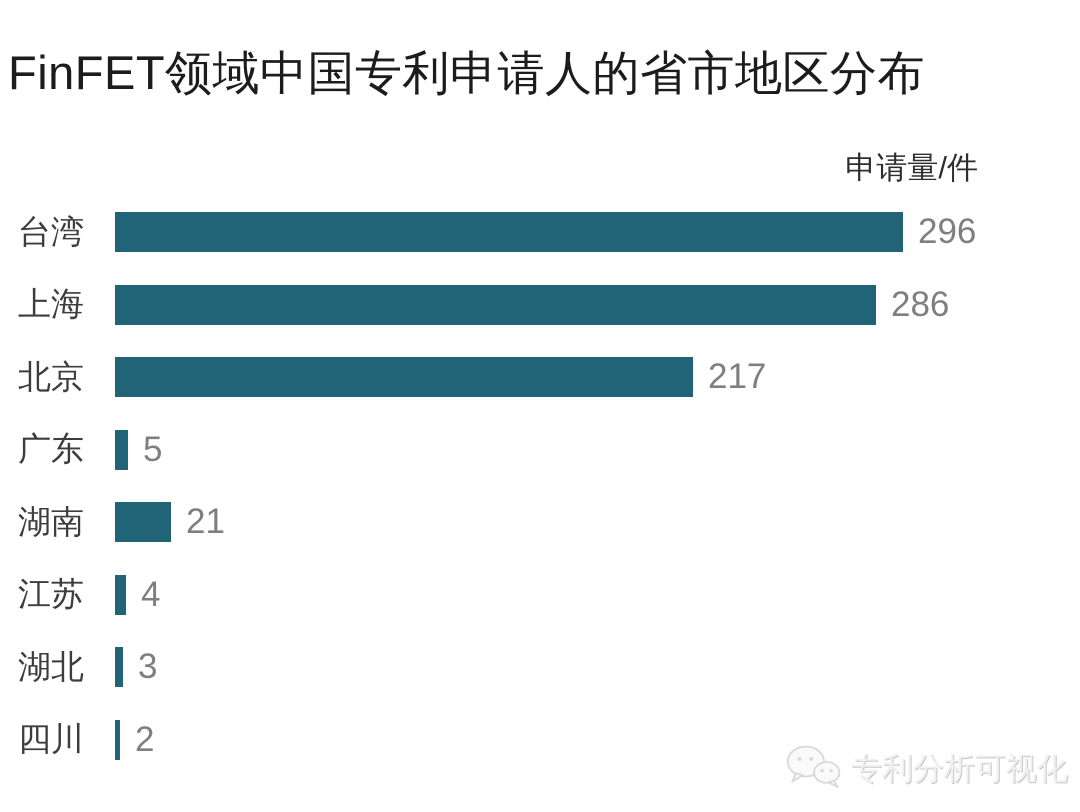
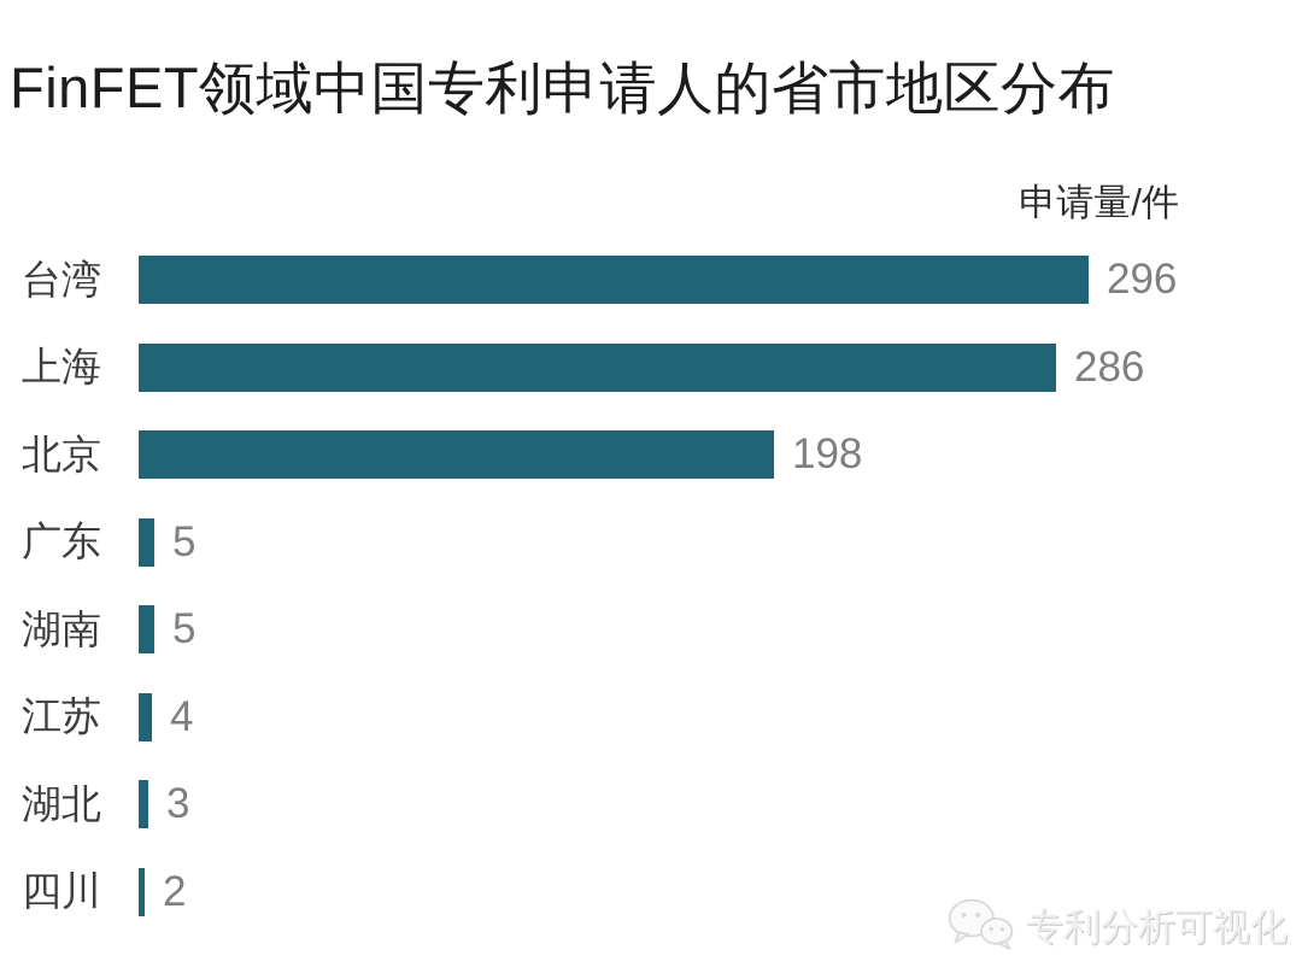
北京: 217 -> 198
湖南: 21 -> 5
